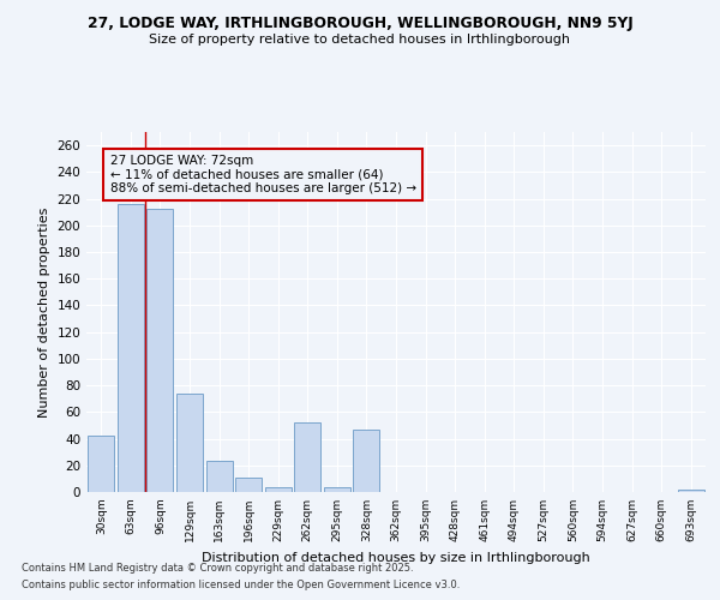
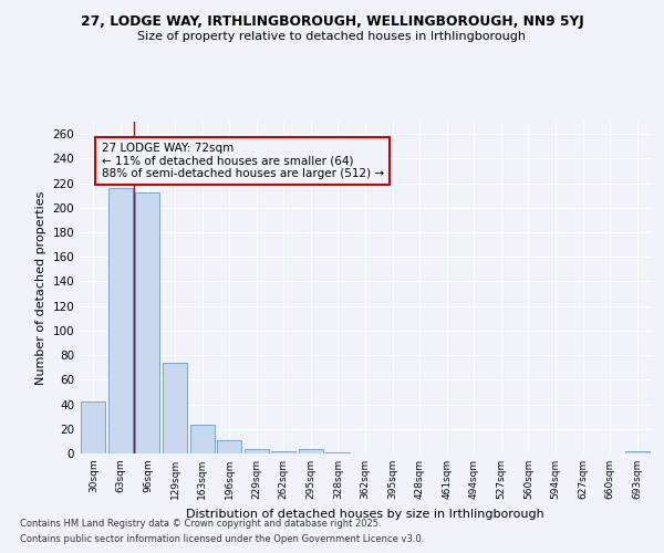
262sqm: 52 -> 2
328sqm: 47 -> 1
